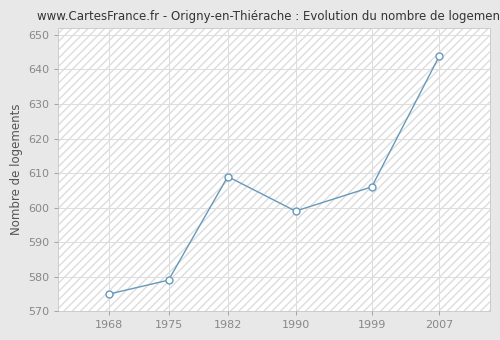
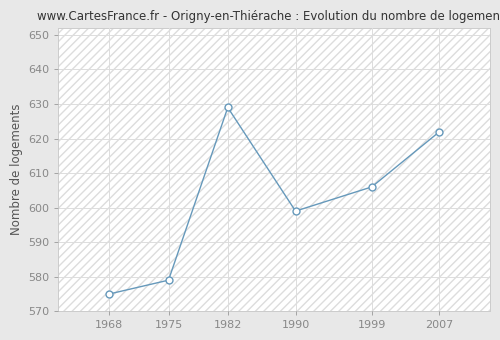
1982: 609 -> 629
2007: 644 -> 622
